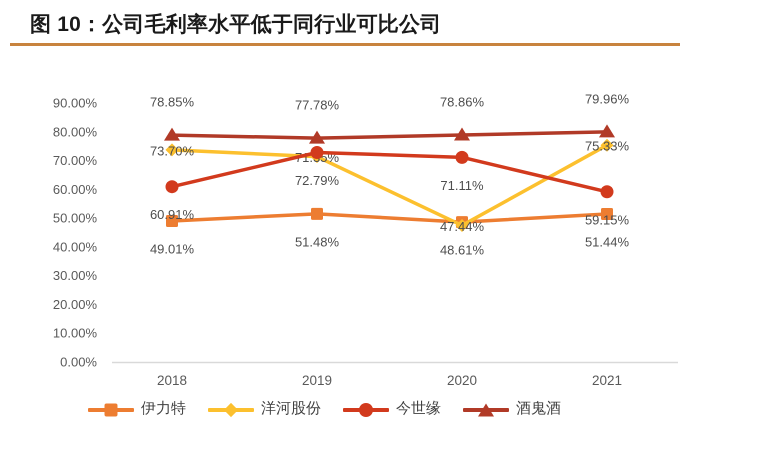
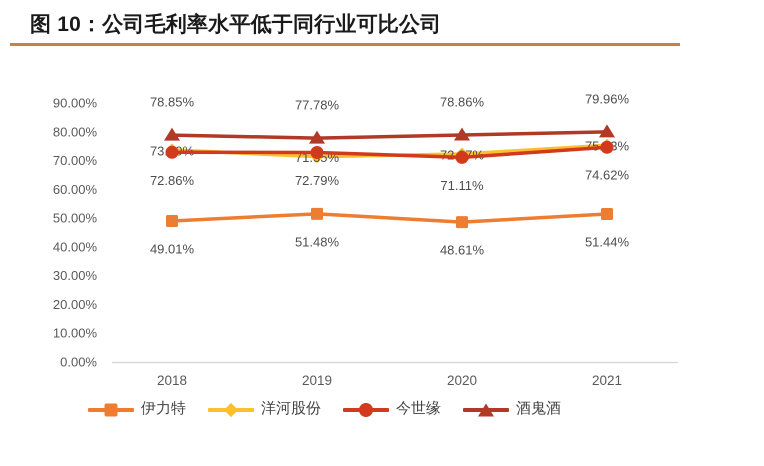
今世缘/2018: 60.91% -> 72.86%
洋河股份/2020: 47.44% -> 72.27%
今世缘/2021: 59.15% -> 74.62%
